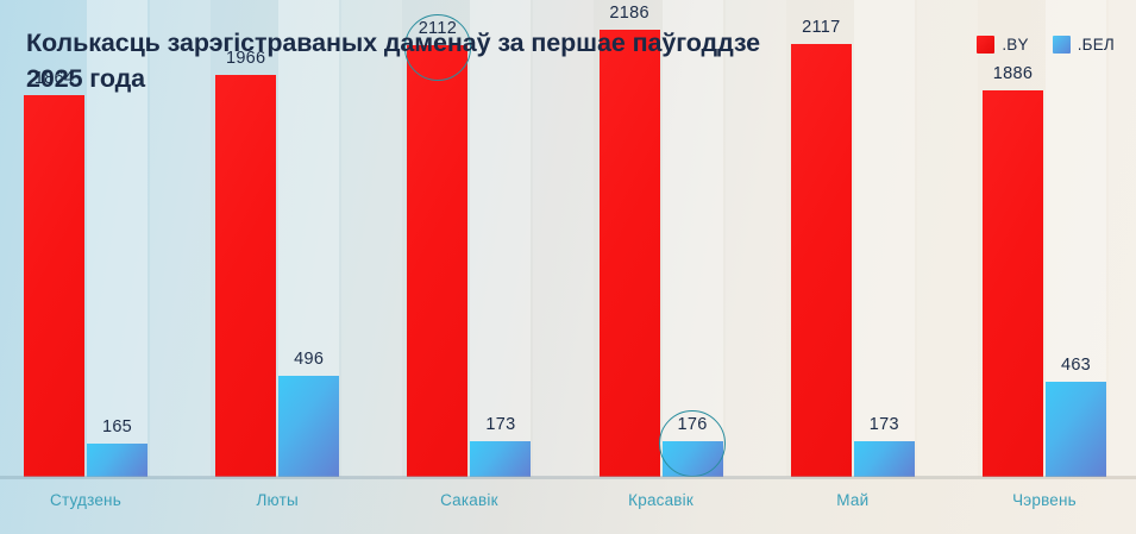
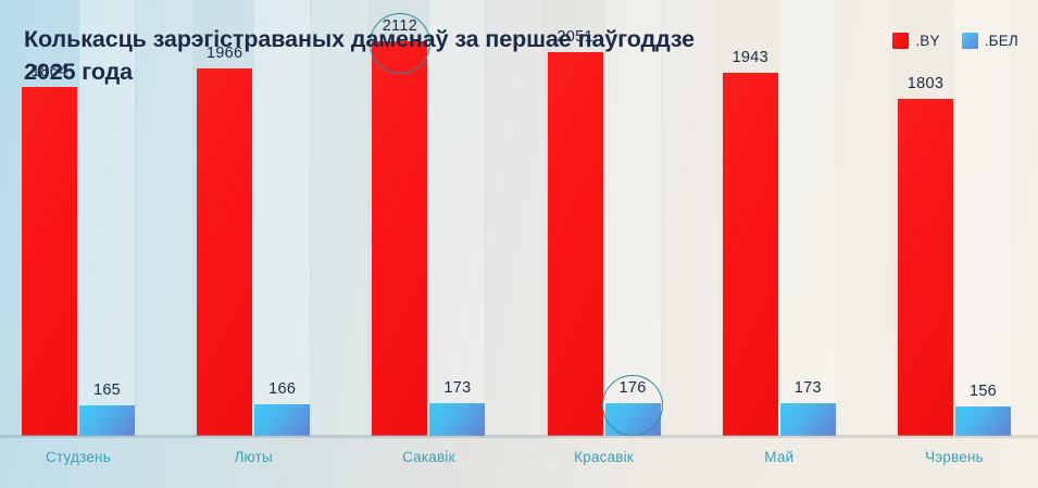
.БЕЛ/Люты: 496 -> 166
.BY/Красавік: 2186 -> 2051
.BY/Май: 2117 -> 1943
.BY/Чэрвень: 1886 -> 1803
.БЕЛ/Чэрвень: 463 -> 156
